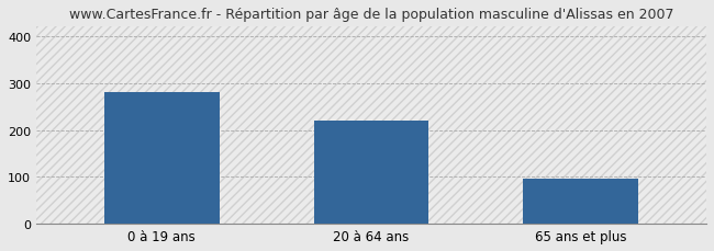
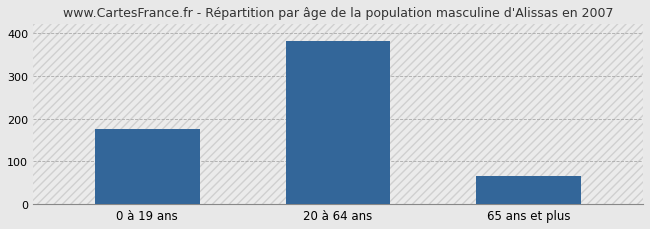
0 à 19 ans: 280 -> 175
20 à 64 ans: 220 -> 380
65 ans et plus: 95 -> 65
